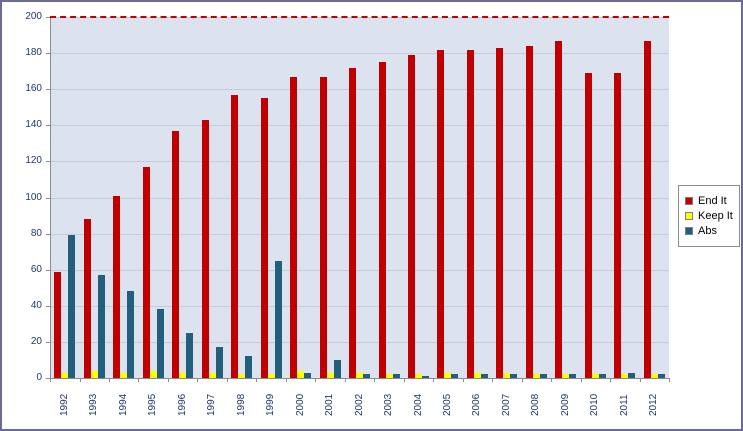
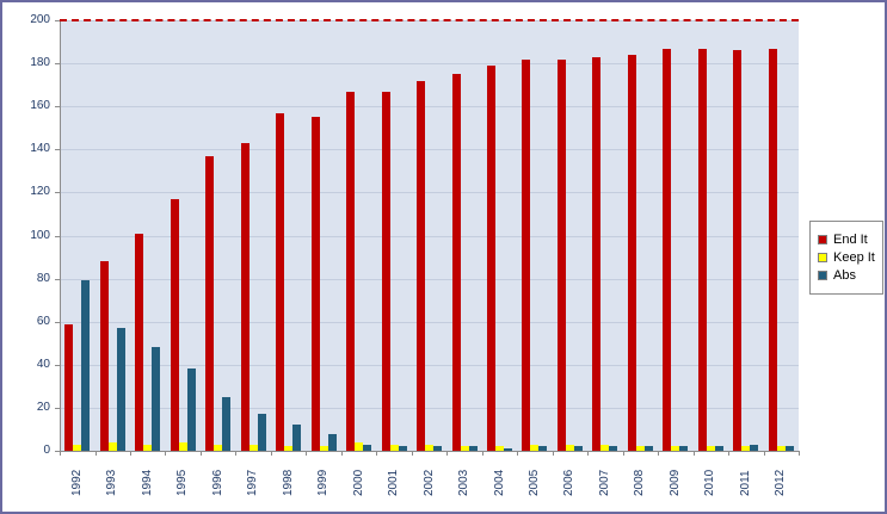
Abs/1999: 65 -> 8
Abs/2001: 10 -> 2
End It/2010: 169 -> 187
End It/2011: 169 -> 186
